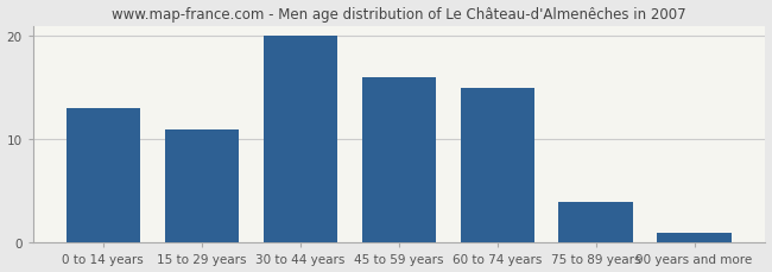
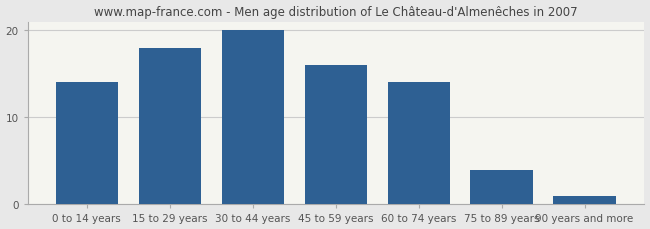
0 to 14 years: 13 -> 14
15 to 29 years: 11 -> 18
60 to 74 years: 15 -> 14
